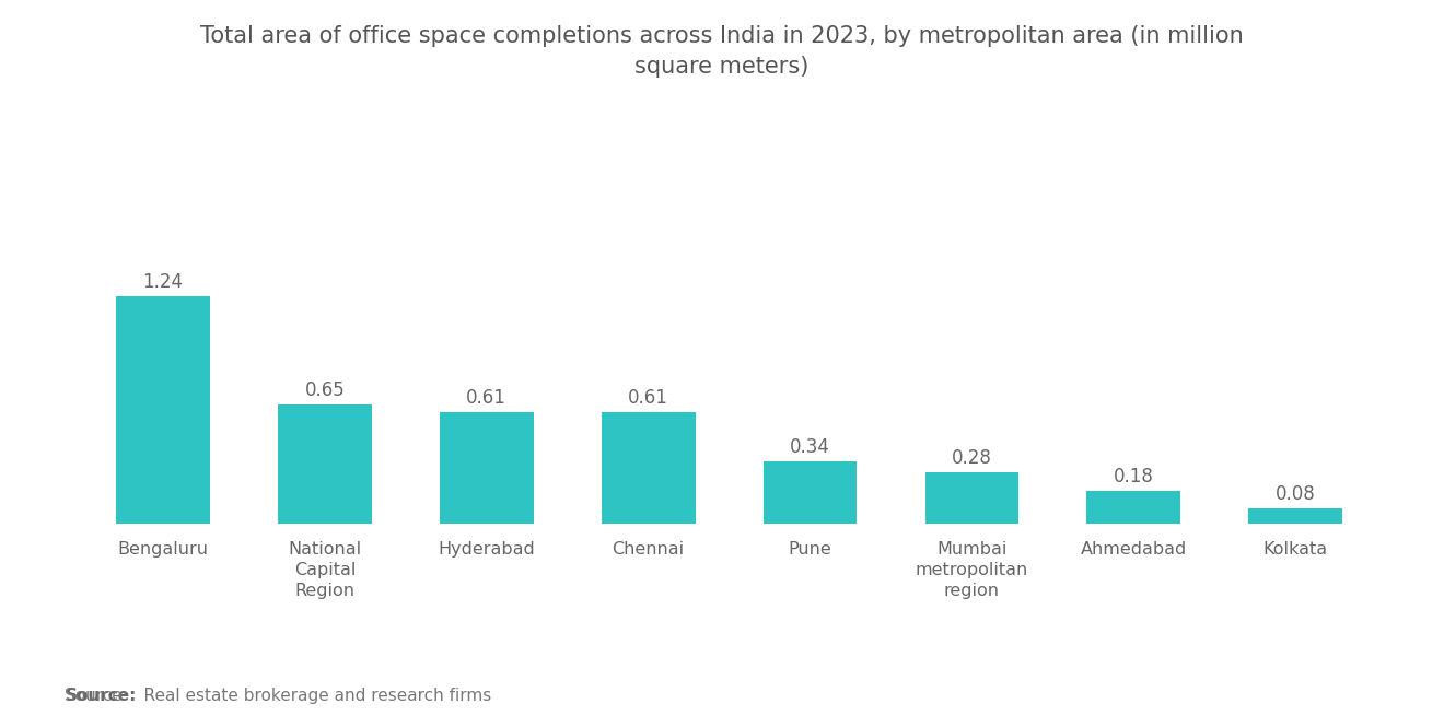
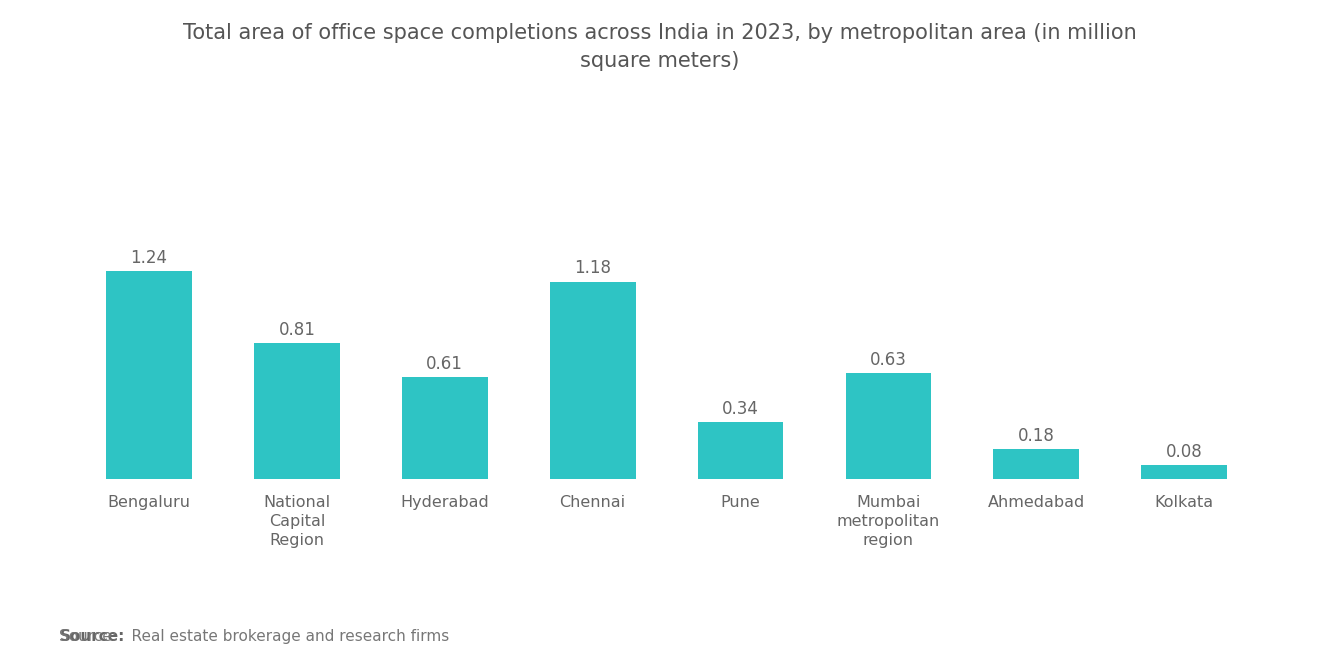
National Capital Region: 0.65 -> 0.81
Chennai: 0.61 -> 1.18
Mumbai metropolitan region: 0.28 -> 0.63
